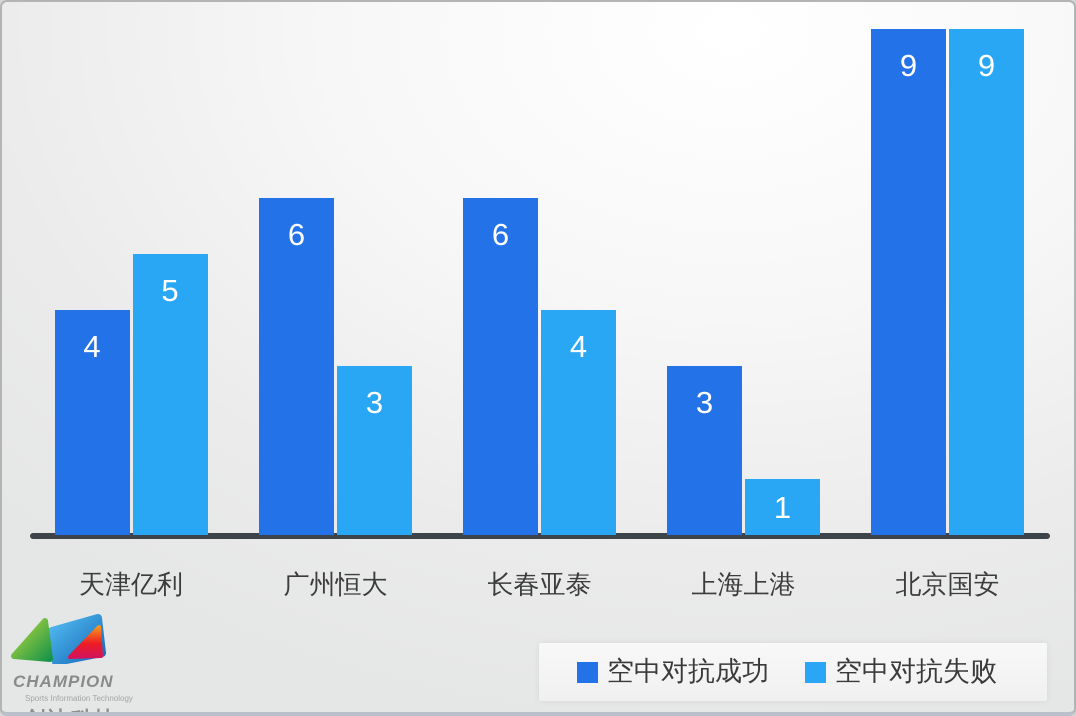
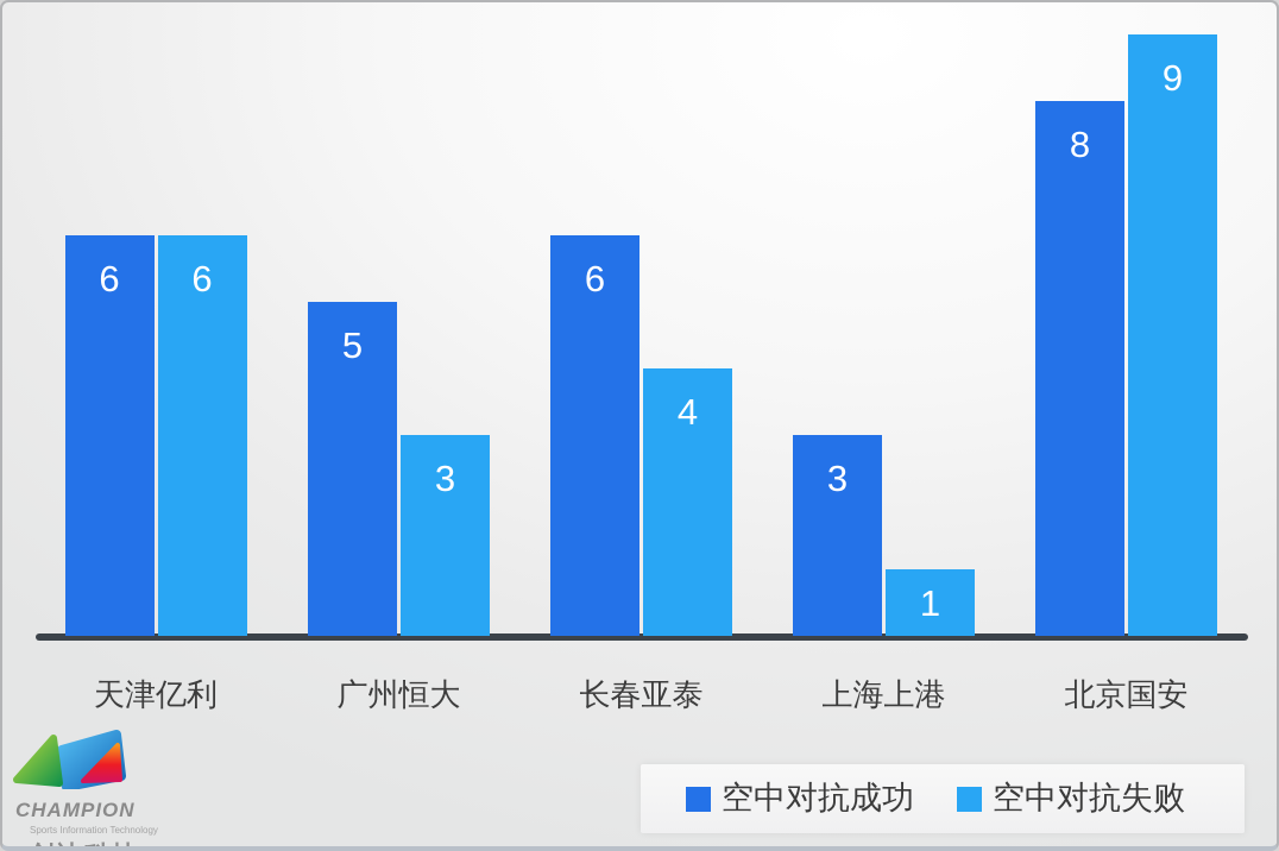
空中对抗成功/天津亿利: 4 -> 6
空中对抗失败/天津亿利: 5 -> 6
空中对抗成功/广州恒大: 6 -> 5
空中对抗成功/北京国安: 9 -> 8
